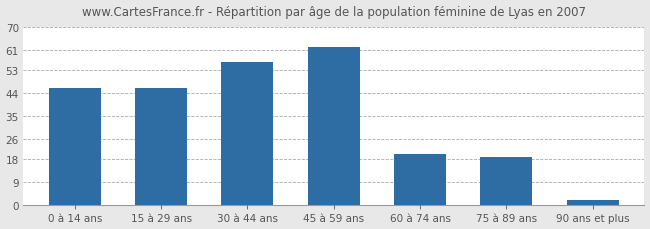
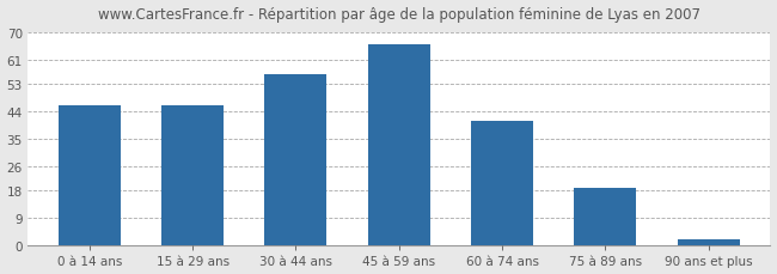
45 à 59 ans: 62 -> 66
60 à 74 ans: 20 -> 41
